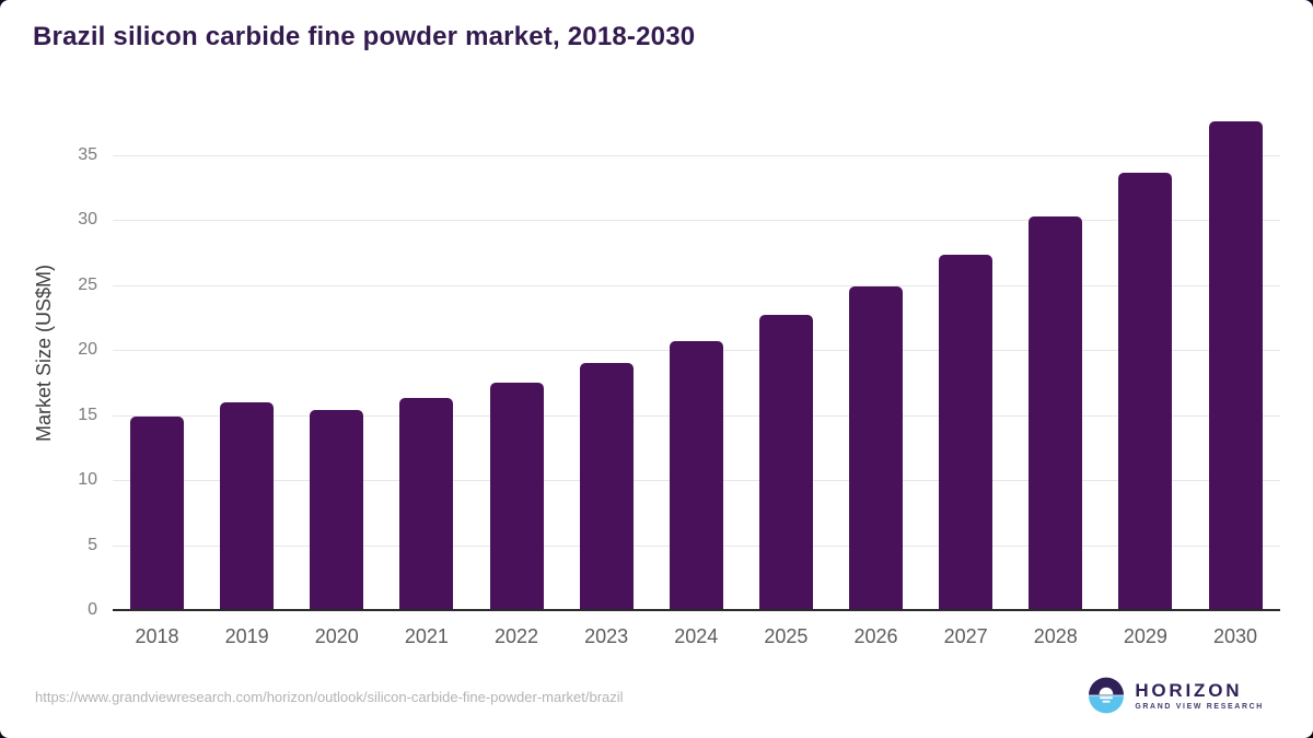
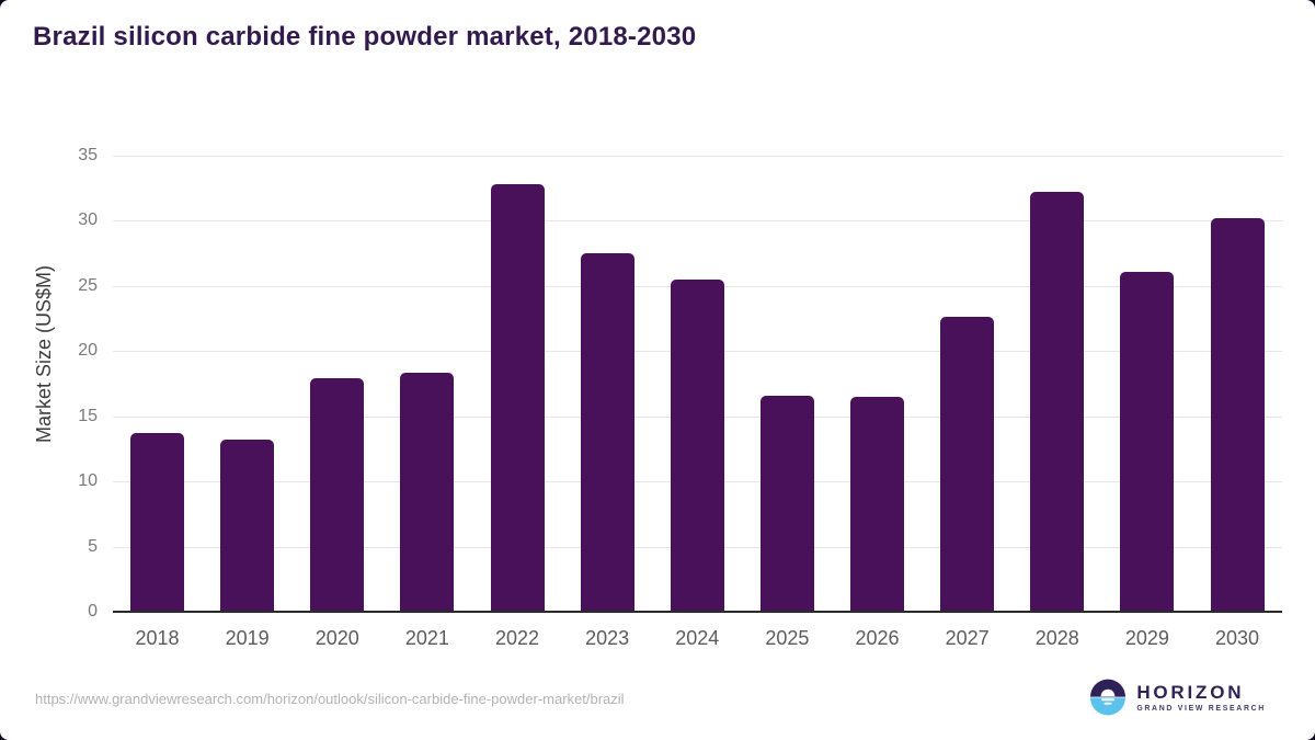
2018: 14.9 -> 13.7
2019: 16.0 -> 13.2
2020: 15.4 -> 17.9
2021: 16.3 -> 18.3
2022: 17.5 -> 32.8
2023: 19.0 -> 27.5
2024: 20.7 -> 25.5
2025: 22.7 -> 16.6
2026: 24.9 -> 16.5
2027: 27.3 -> 22.6
2028: 30.3 -> 32.2
2029: 33.6 -> 26.1
2030: 37.6 -> 30.2
